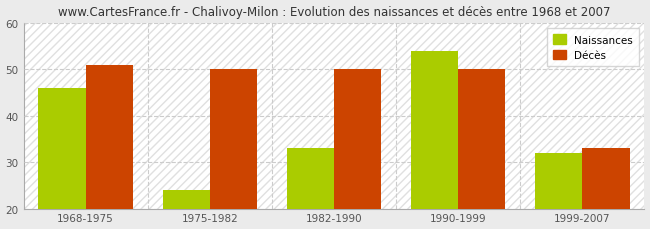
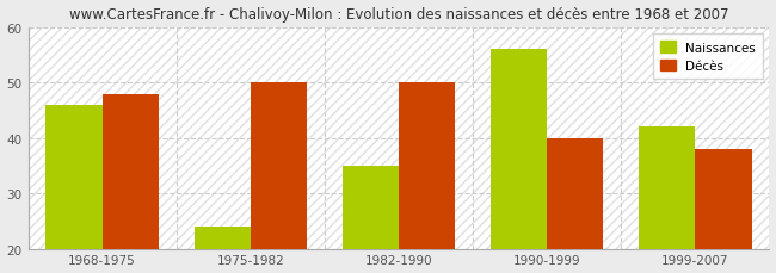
Décès/1968-1975: 51 -> 48
Naissances/1982-1990: 33 -> 35
Naissances/1990-1999: 54 -> 56
Décès/1990-1999: 50 -> 40
Naissances/1999-2007: 32 -> 42
Décès/1999-2007: 33 -> 38
